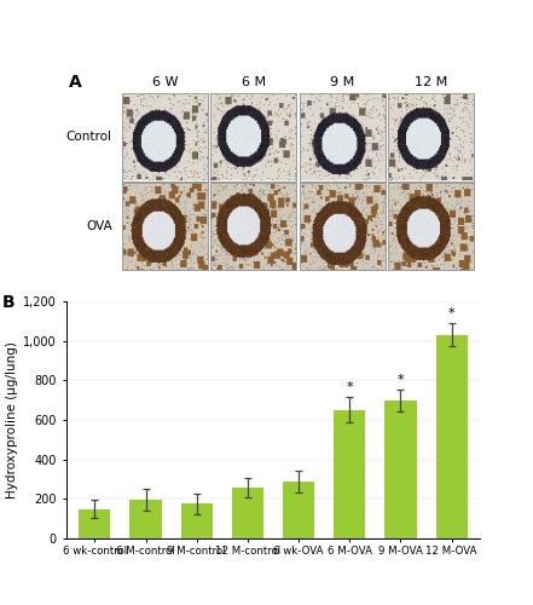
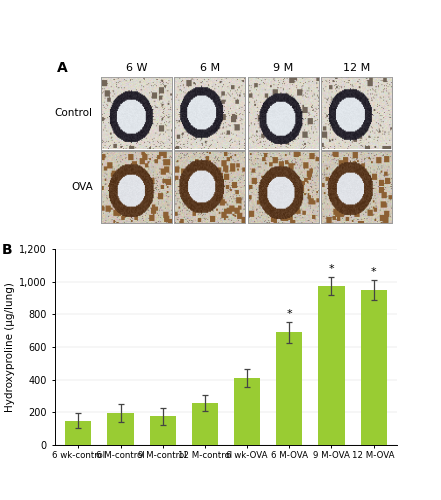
6 wk-OVA: 290 -> 410
6 M-OVA: 650 -> 690
9 M-OVA: 700 -> 980
12 M-OVA: 1,030 -> 950
